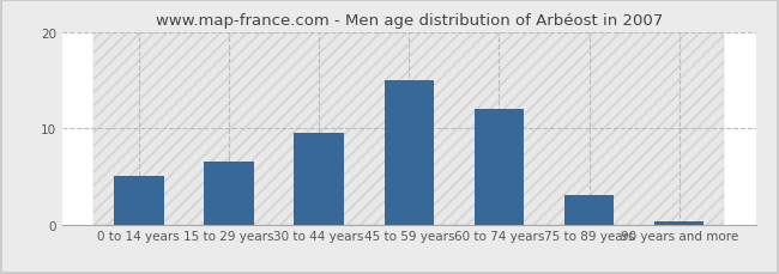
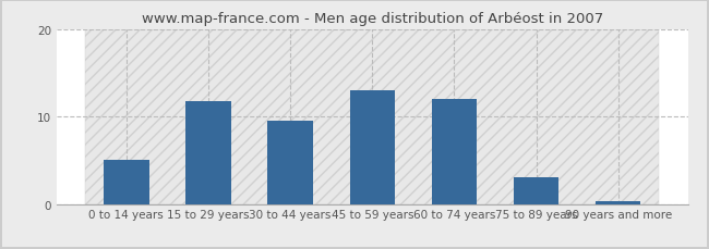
15 to 29 years: 6.5 -> 11.8
45 to 59 years: 15.0 -> 13.0
